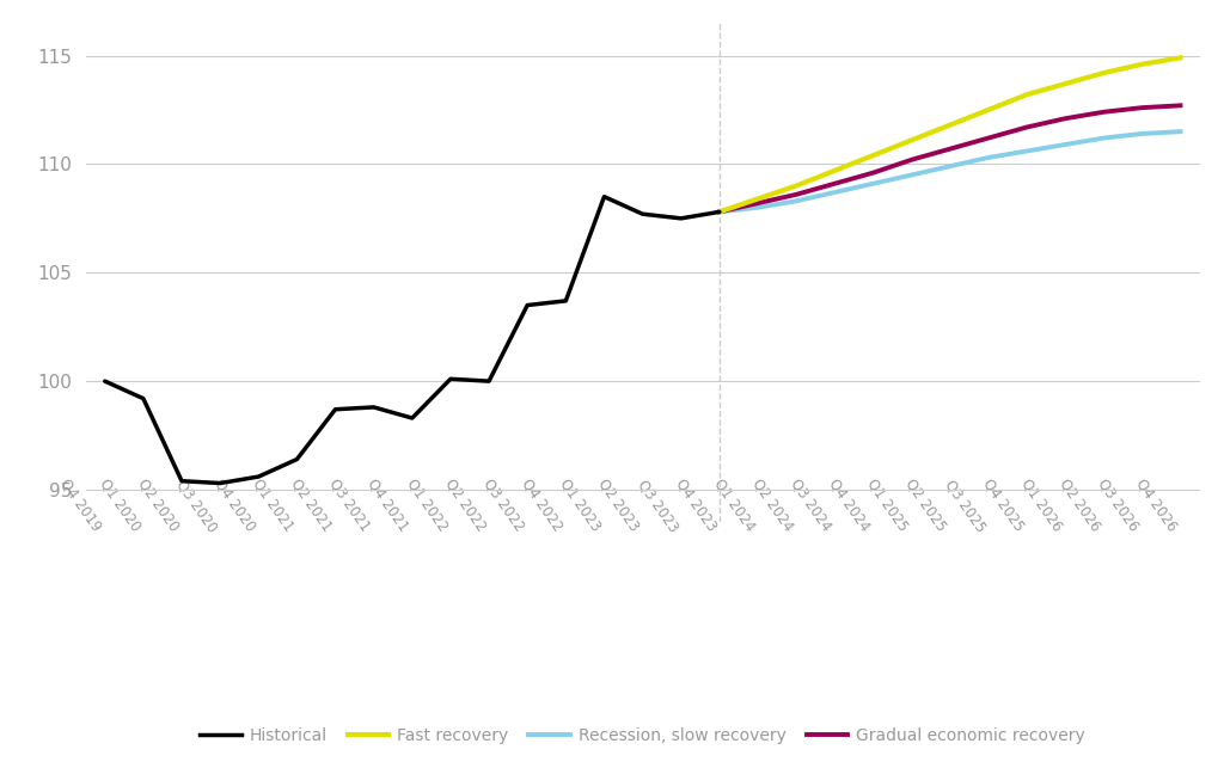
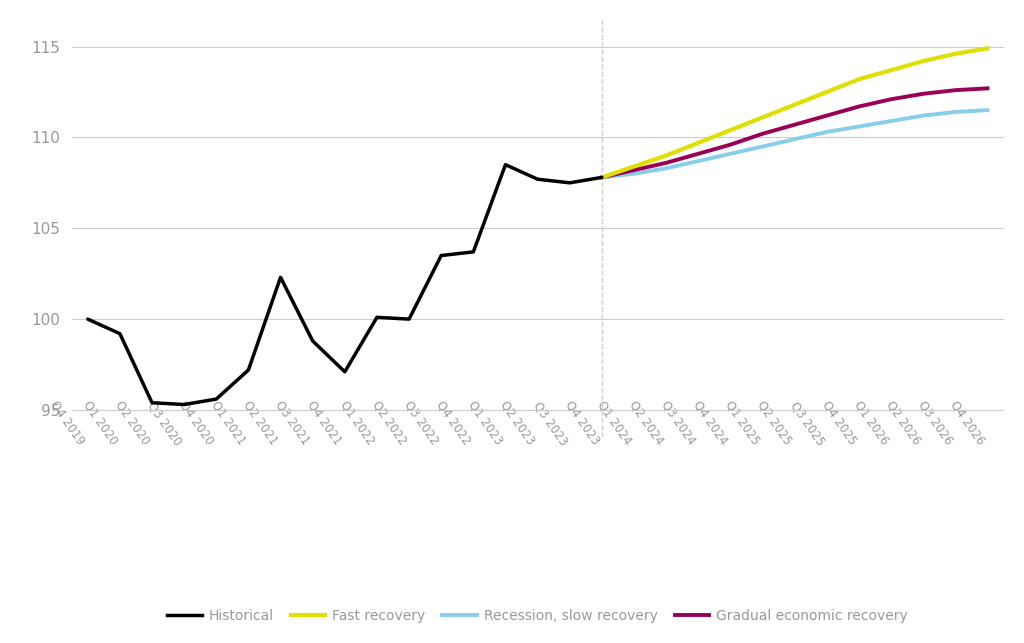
Historical/Q1 2021: 96.4 -> 97.2
Historical/Q2 2021: 98.7 -> 102.3
Historical/Q4 2021: 98.3 -> 97.1
